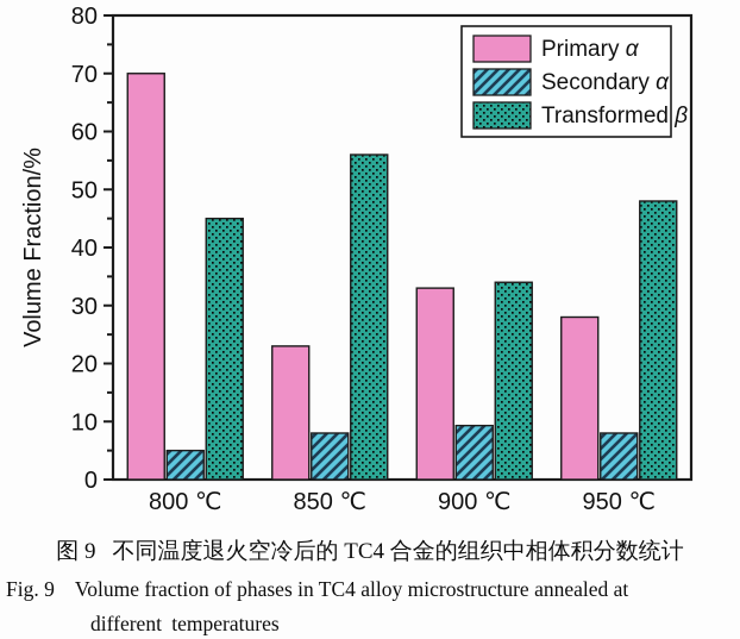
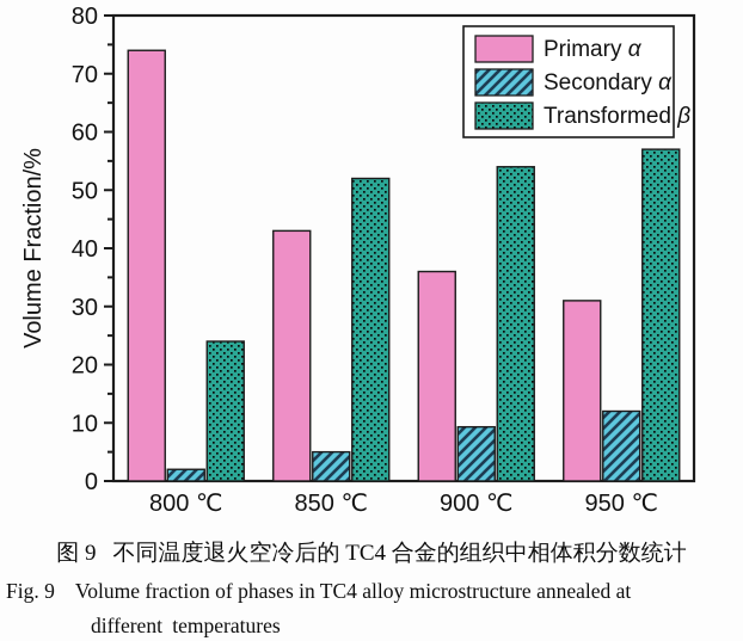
Primary α/800 ℃: 70 -> 74
Secondary α/800 ℃: 5 -> 2
Transformed β/800 ℃: 45 -> 24
Primary α/850 ℃: 23 -> 43
Secondary α/850 ℃: 8 -> 5
Transformed β/850 ℃: 56 -> 52
Primary α/900 ℃: 33 -> 36
Transformed β/900 ℃: 34 -> 54
Primary α/950 ℃: 28 -> 31
Secondary α/950 ℃: 8 -> 12
Transformed β/950 ℃: 48 -> 57
